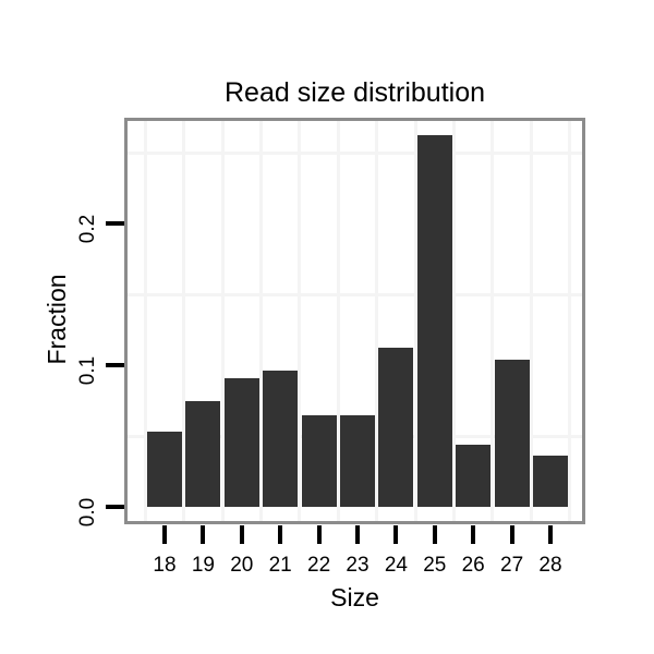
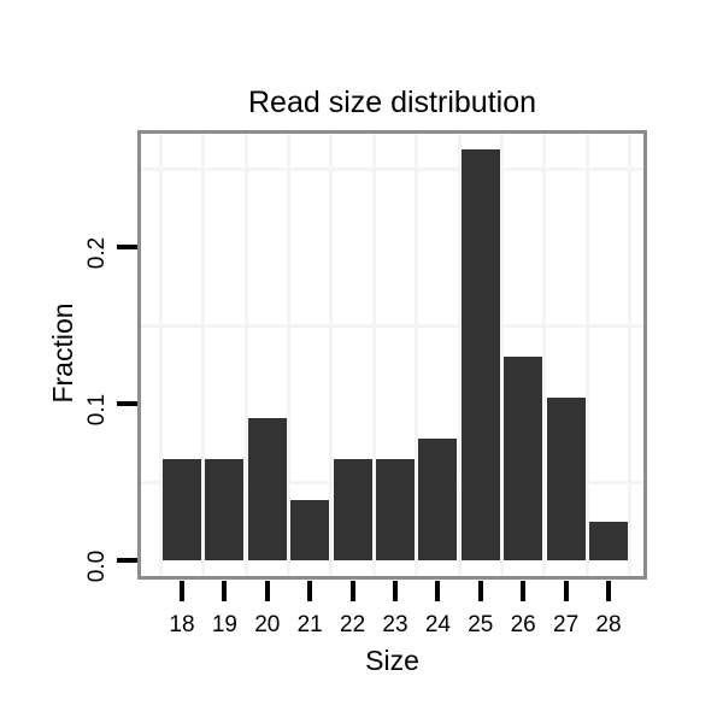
18: 0.053 -> 0.065
19: 0.075 -> 0.065
21: 0.096 -> 0.038
24: 0.112 -> 0.078
26: 0.044 -> 0.130
28: 0.036 -> 0.025
